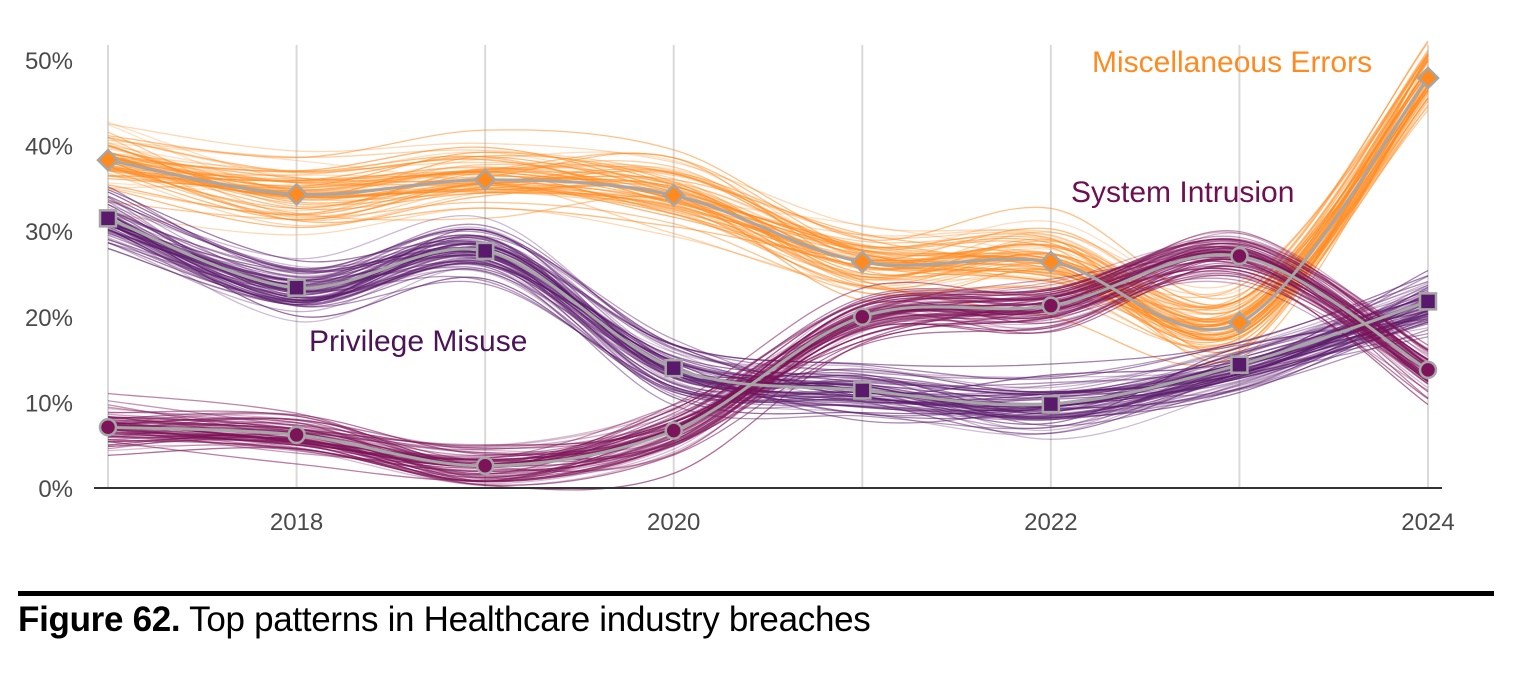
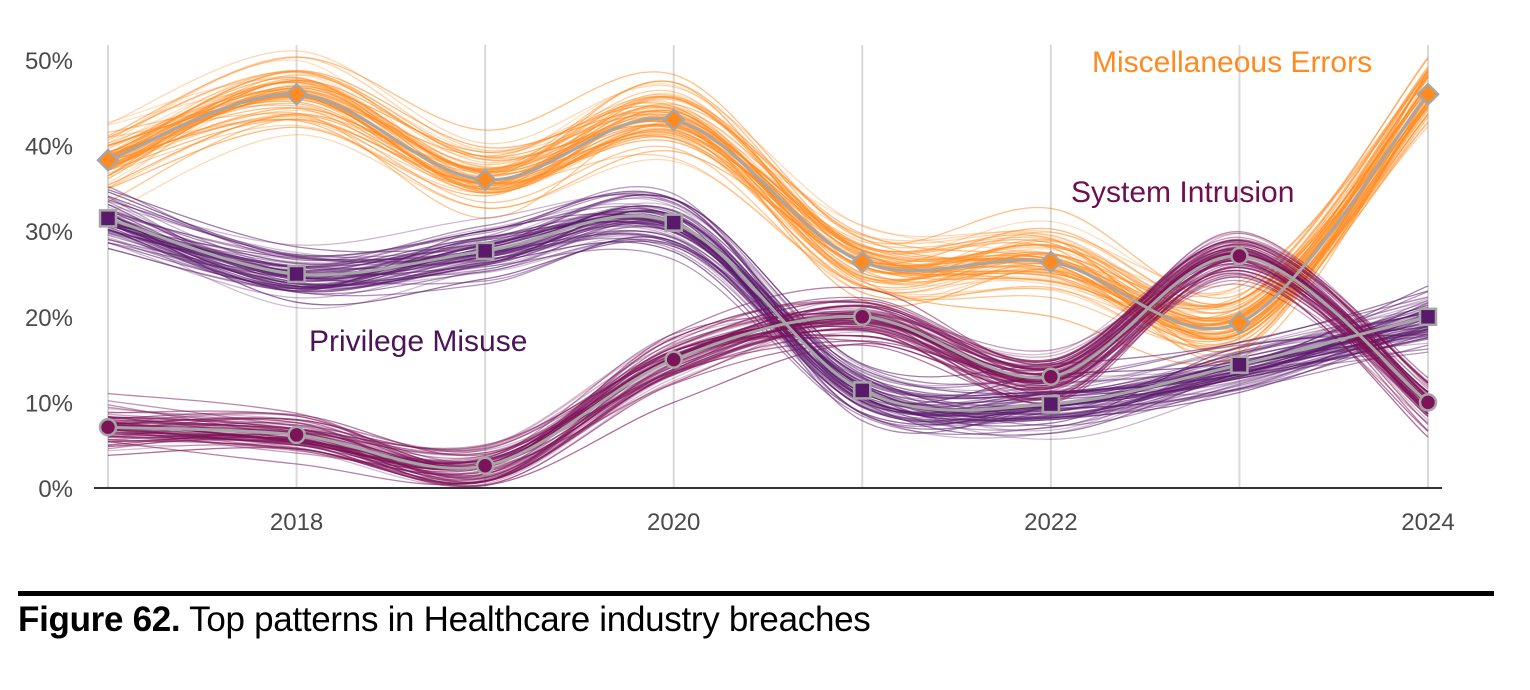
Miscellaneous Errors/2018: 34% -> 46%
Privilege Misuse/2018: 23% -> 25%
Miscellaneous Errors/2020: 34% -> 43%
Privilege Misuse/2020: 14% -> 31%
System Intrusion/2020: 7% -> 15%
System Intrusion/2022: 21% -> 13%
Miscellaneous Errors/2024: 48% -> 46%
Privilege Misuse/2024: 22% -> 20%
System Intrusion/2024: 14% -> 10%
